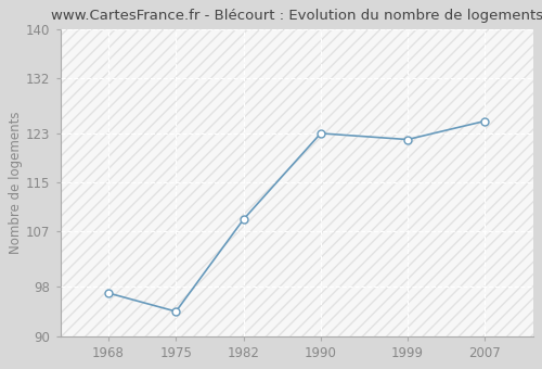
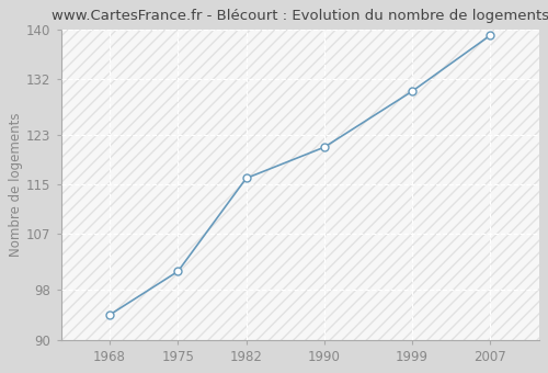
1968: 97 -> 94
1975: 94 -> 101
1982: 109 -> 116
1990: 123 -> 121
1999: 122 -> 130
2007: 125 -> 139
